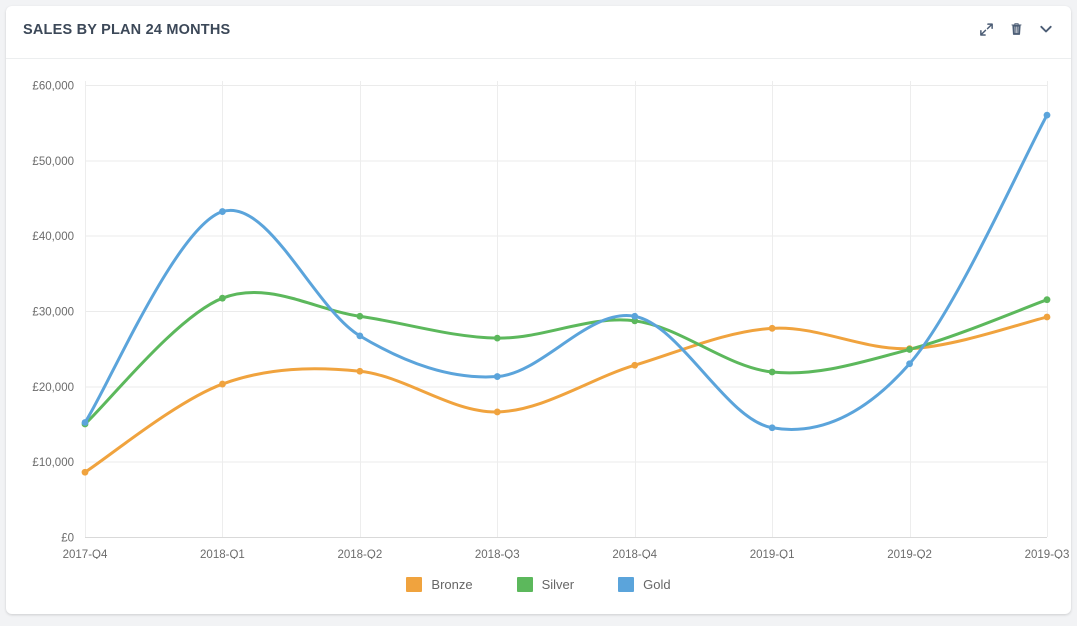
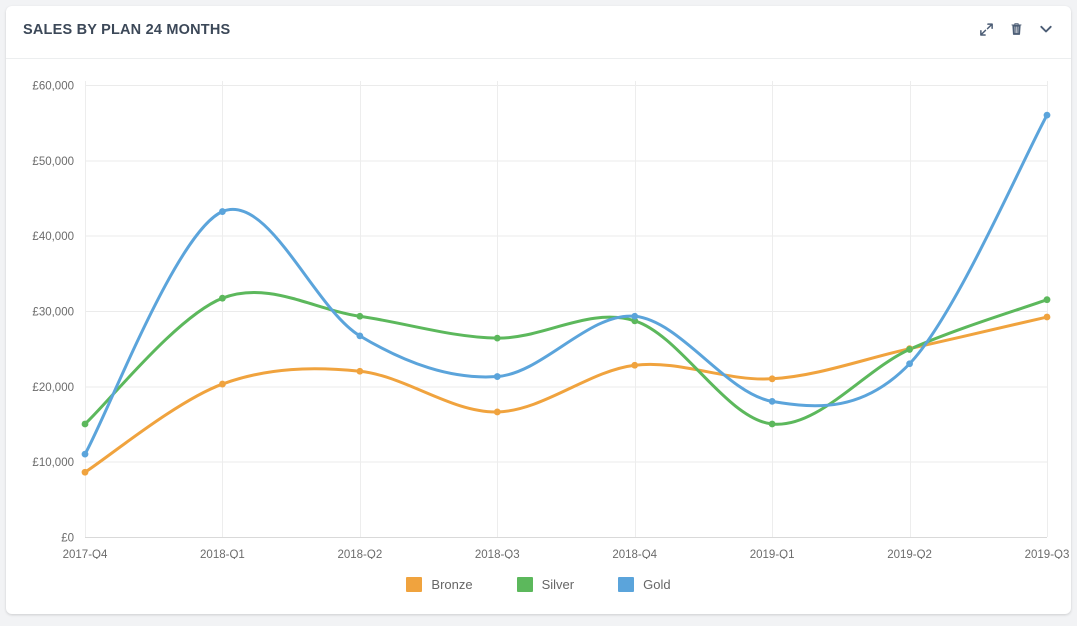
Gold/2017-Q4: £15000 -> £11000
Bronze/2019-Q1: £28000 -> £21000
Silver/2019-Q1: £22000 -> £15000
Gold/2019-Q1: £14000 -> £18000
